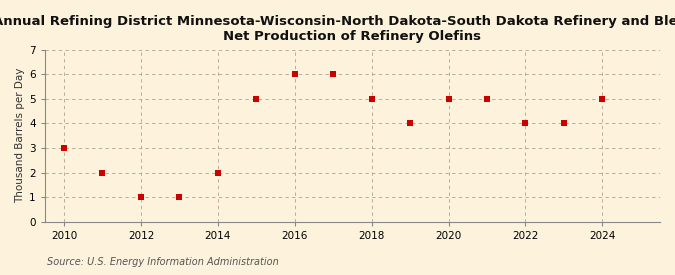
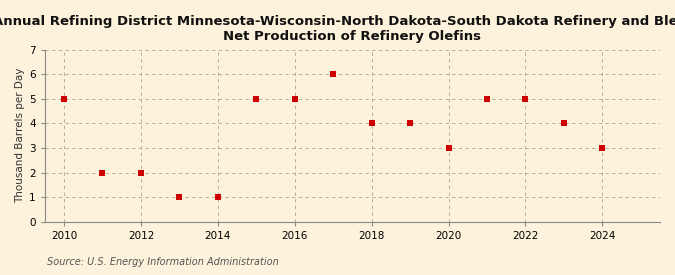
2010: 3 -> 5
2012: 1 -> 2
2014: 2 -> 1
2016: 6 -> 5
2018: 5 -> 4
2020: 5 -> 3
2022: 4 -> 5
2024: 5 -> 3
